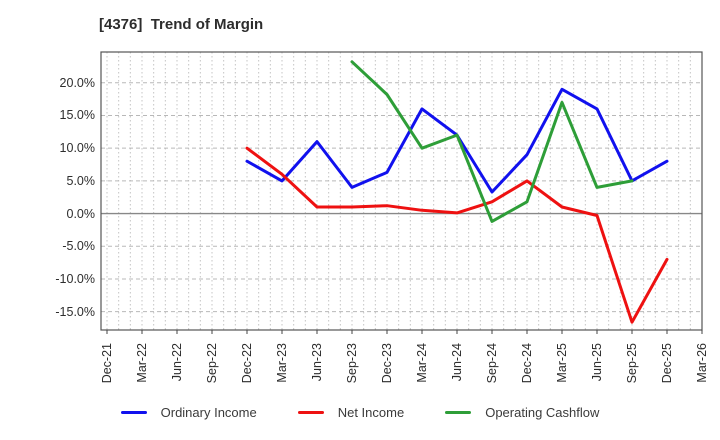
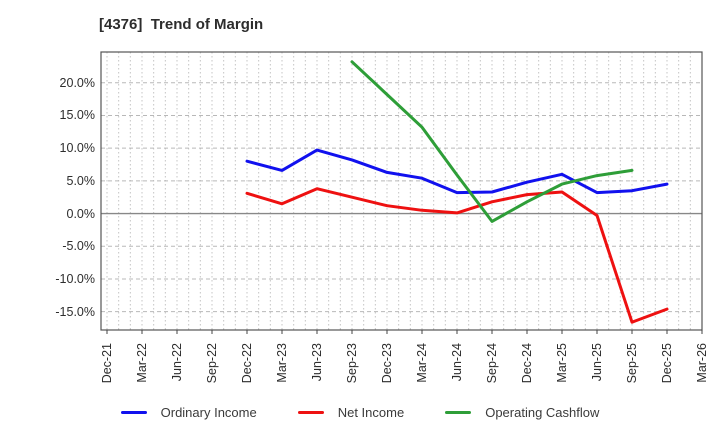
Net Income/Dec-22: 10% -> 3%
Ordinary Income/Mar-23: 5% -> 7%
Net Income/Mar-23: 6% -> 2%
Ordinary Income/Jun-23: 11% -> 10%
Net Income/Jun-23: 1% -> 4%
Ordinary Income/Sep-23: 4% -> 8%
Net Income/Sep-23: 1% -> 2%
Ordinary Income/Mar-24: 16% -> 5%
Operating Cashflow/Mar-24: 10% -> 13%
Ordinary Income/Jun-24: 12% -> 3%
Operating Cashflow/Jun-24: 12% -> 6%
Ordinary Income/Dec-24: 9% -> 5%
Net Income/Dec-24: 5% -> 3%
Ordinary Income/Mar-25: 19% -> 6%
Net Income/Mar-25: 1% -> 3%
Operating Cashflow/Mar-25: 17% -> 4%
Ordinary Income/Jun-25: 16% -> 3%
Operating Cashflow/Jun-25: 4% -> 6%
Ordinary Income/Sep-25: 5% -> 4%
Operating Cashflow/Sep-25: 5% -> 7%
Ordinary Income/Dec-25: 8% -> 4%
Net Income/Dec-25: -7% -> -15%
